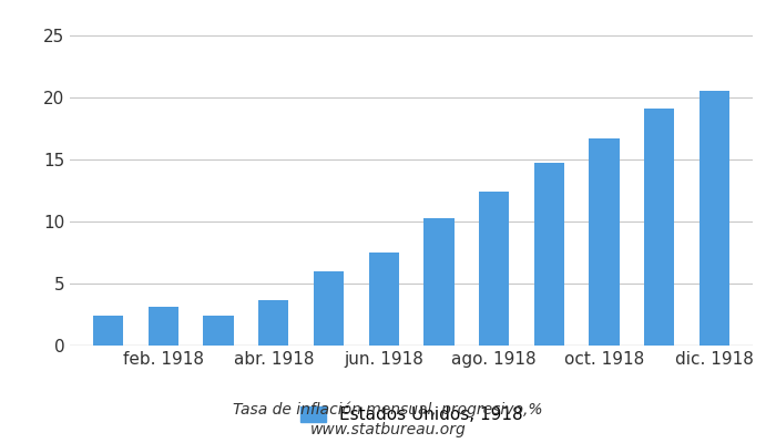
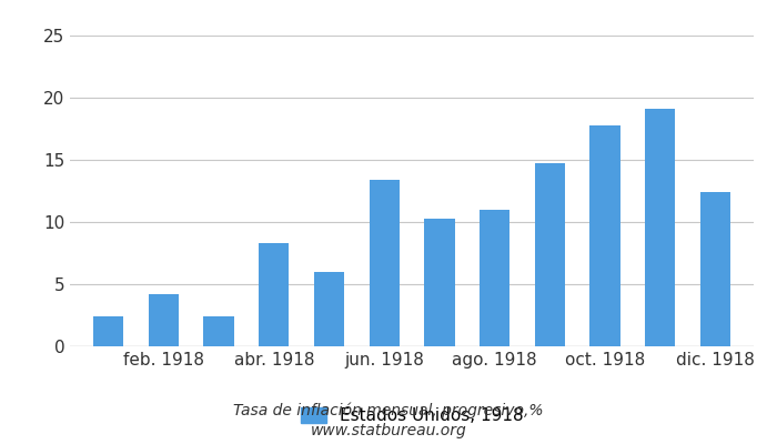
feb. 1918: 3.1 -> 4.2
abr. 1918: 3.7 -> 8.3
jun. 1918: 7.5 -> 13.4
ago. 1918: 12.4 -> 11.0
oct. 1918: 16.7 -> 17.8
dic. 1918: 20.5 -> 12.4
